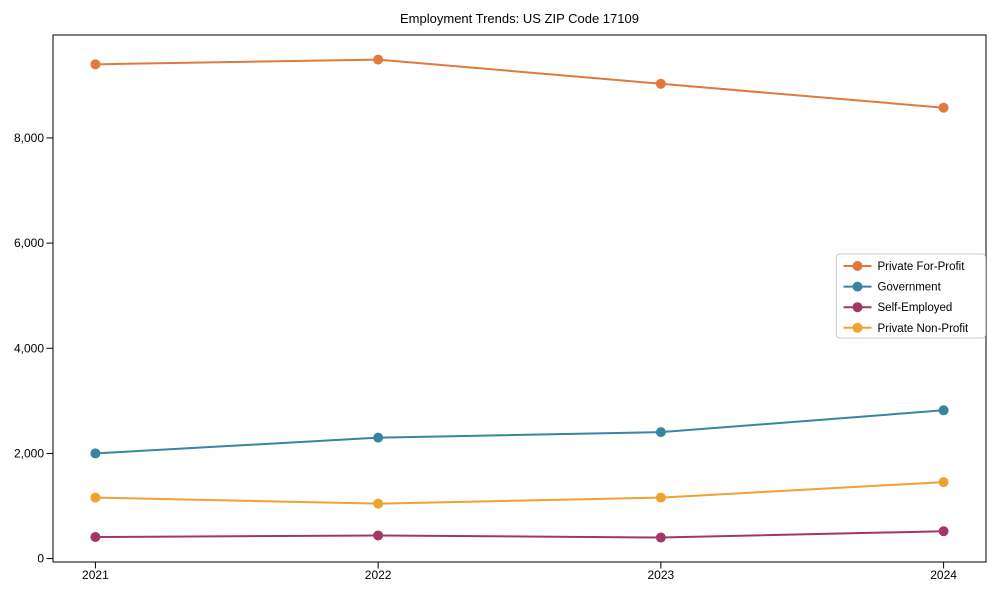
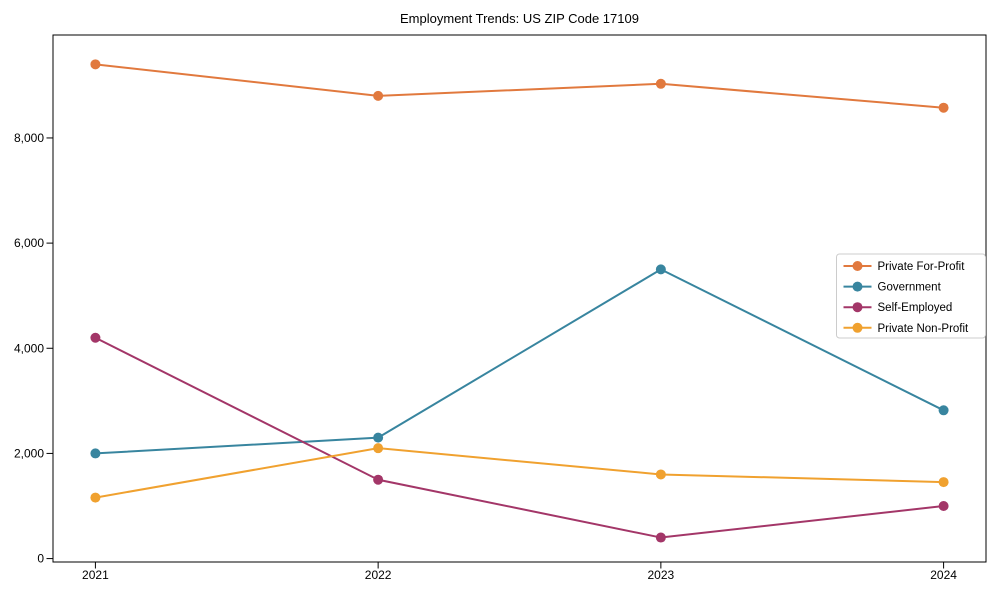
Self-Employed/2021: 400 -> 4200
Private For-Profit/2022: 9500 -> 8800
Self-Employed/2022: 400 -> 1500
Private Non-Profit/2022: 1000 -> 2100
Government/2023: 2400 -> 5500
Private Non-Profit/2023: 1200 -> 1600
Self-Employed/2024: 500 -> 1000
